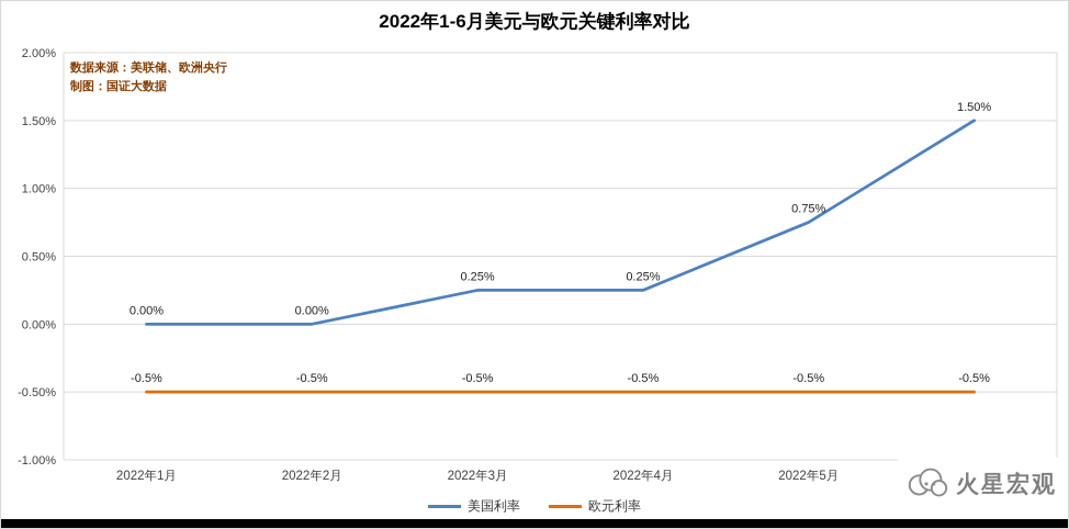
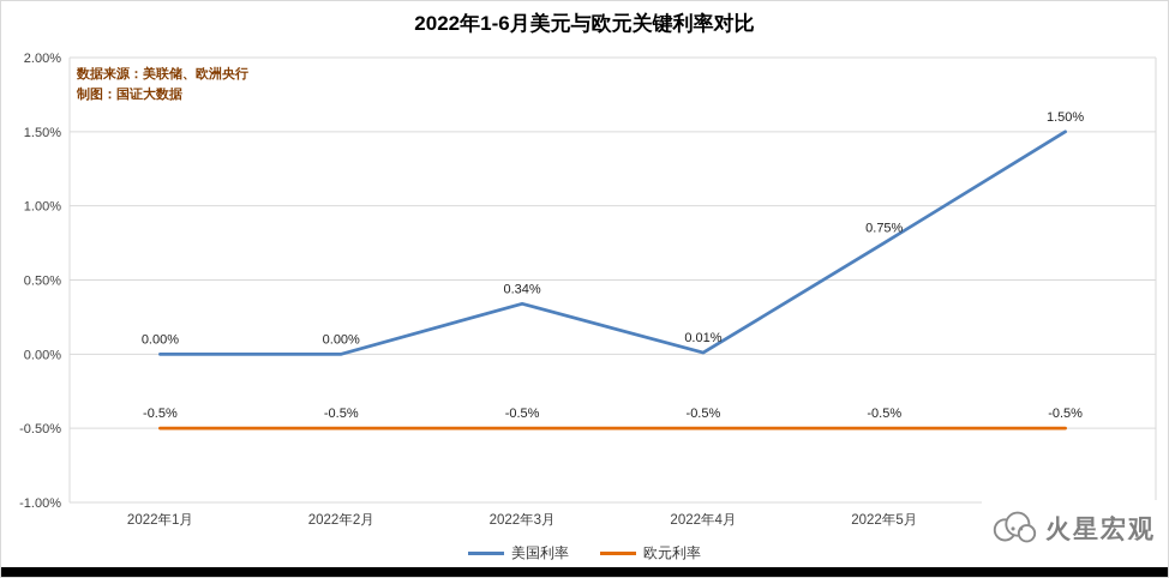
美国利率/2022年3月: 0.25% -> 0.34%
美国利率/2022年4月: 0.25% -> 0.01%
